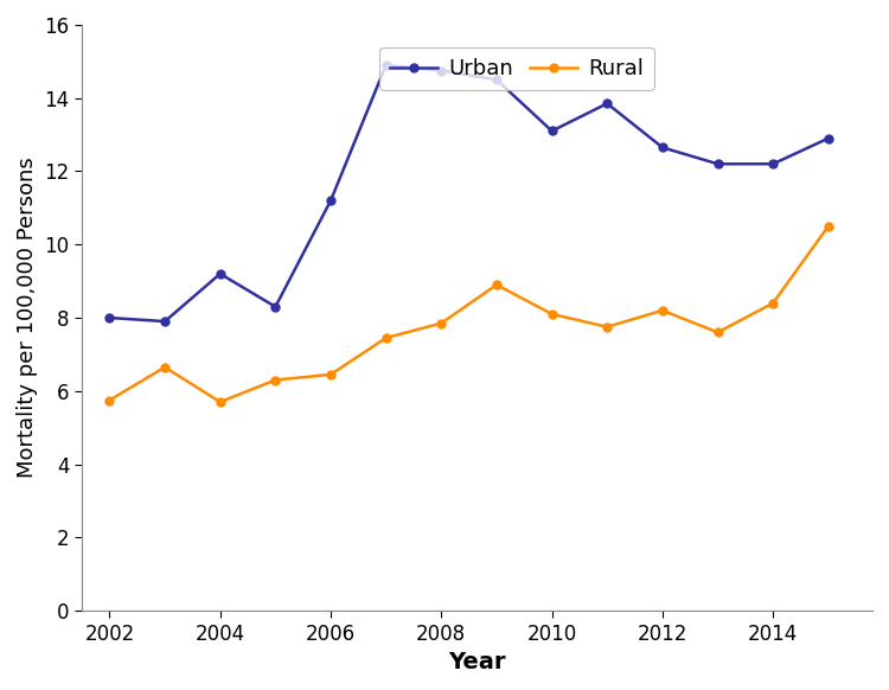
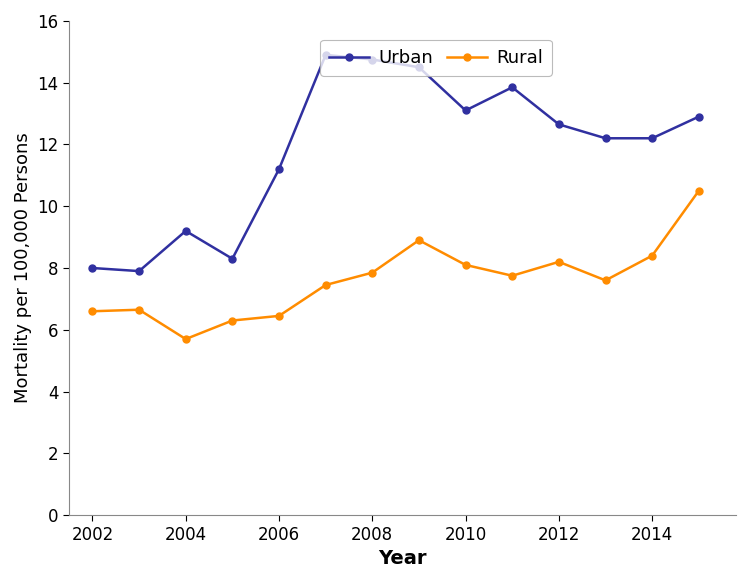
Rural/2002: 5.75 -> 6.60
